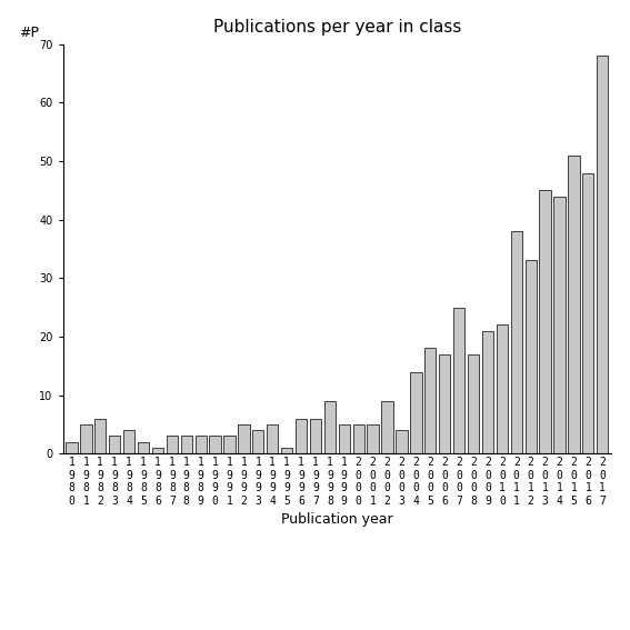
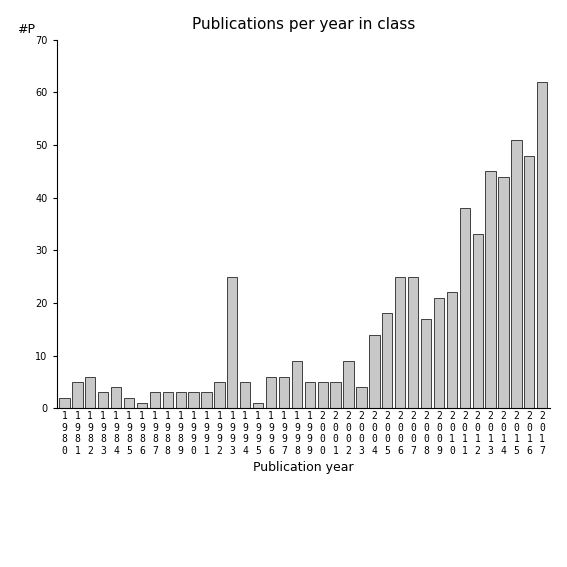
1 9 9 3: 4 -> 25
2 0 0 6: 17 -> 25
2 0 1 7: 68 -> 62
